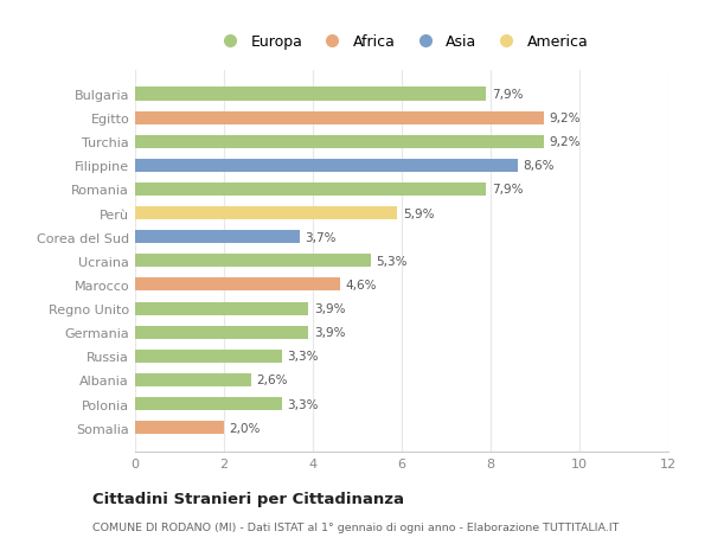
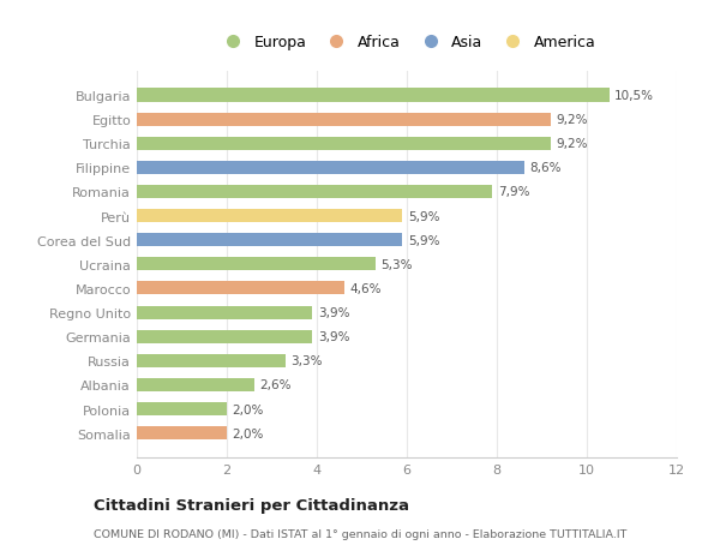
Bulgaria: 7,9% -> 10,5%
Corea del Sud: 3,7% -> 5,9%
Polonia: 3,3% -> 2,0%
